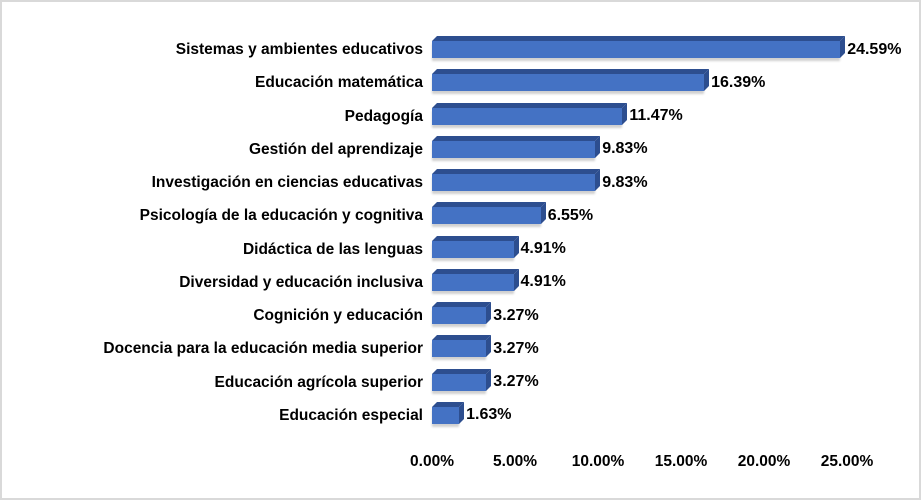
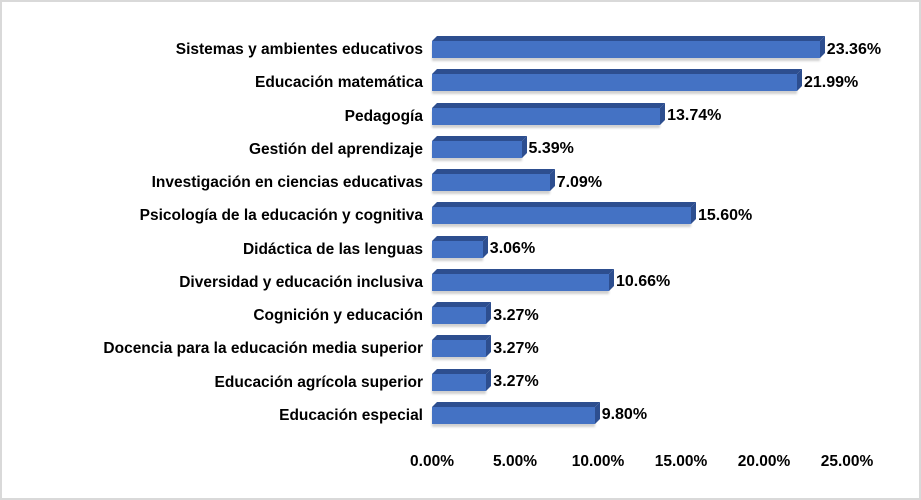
Sistemas y ambientes educativos: 24.59% -> 23.36%
Educación matemática: 16.39% -> 21.99%
Pedagogía: 11.47% -> 13.74%
Gestión del aprendizaje: 9.83% -> 5.39%
Investigación en ciencias educativas: 9.83% -> 7.09%
Psicología de la educación y cognitiva: 6.55% -> 15.60%
Didáctica de las lenguas: 4.91% -> 3.06%
Diversidad y educación inclusiva: 4.91% -> 10.66%
Educación especial: 1.63% -> 9.80%
